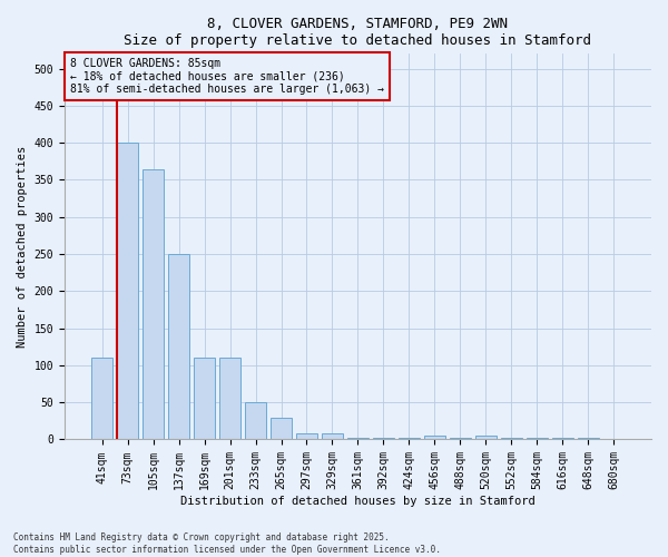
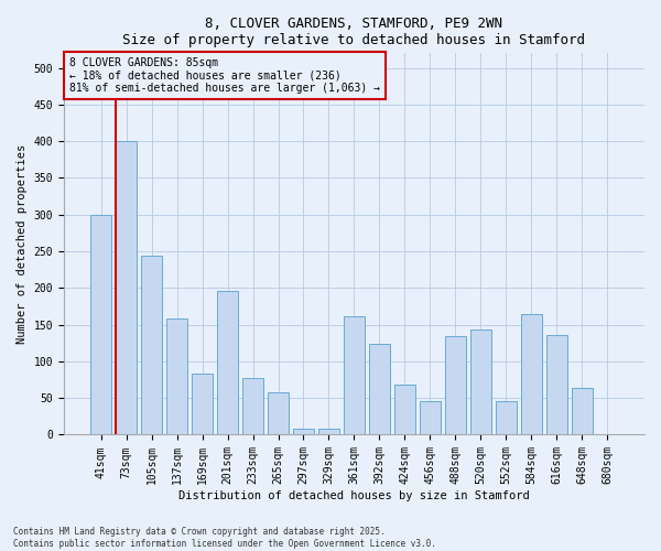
41sqm: 110 -> 300
105sqm: 365 -> 244
137sqm: 250 -> 158
169sqm: 110 -> 84
201sqm: 110 -> 196
233sqm: 50 -> 78
265sqm: 30 -> 58
361sqm: 2 -> 162
392sqm: 2 -> 124
424sqm: 2 -> 68
456sqm: 5 -> 46
488sqm: 2 -> 134
520sqm: 5 -> 144
552sqm: 2 -> 46
584sqm: 2 -> 164
616sqm: 2 -> 136
648sqm: 2 -> 64
